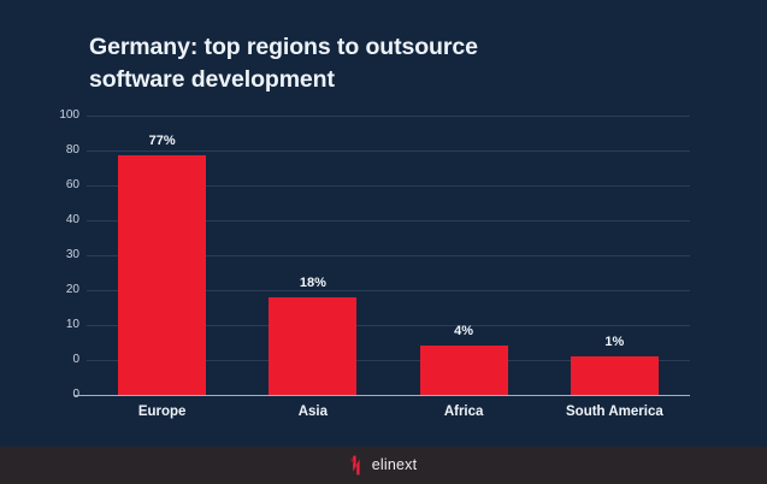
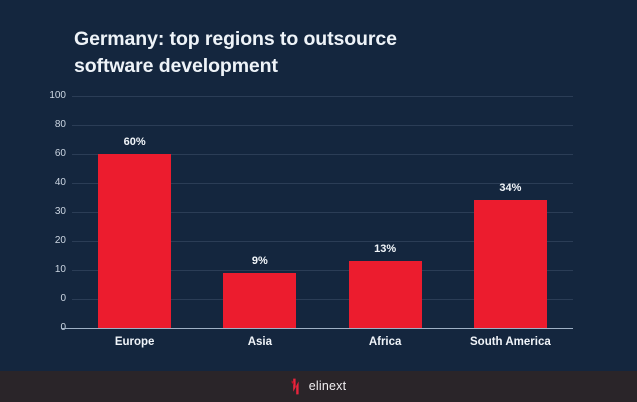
Europe: 77% -> 60%
Asia: 18% -> 9%
Africa: 4% -> 13%
South America: 1% -> 34%
